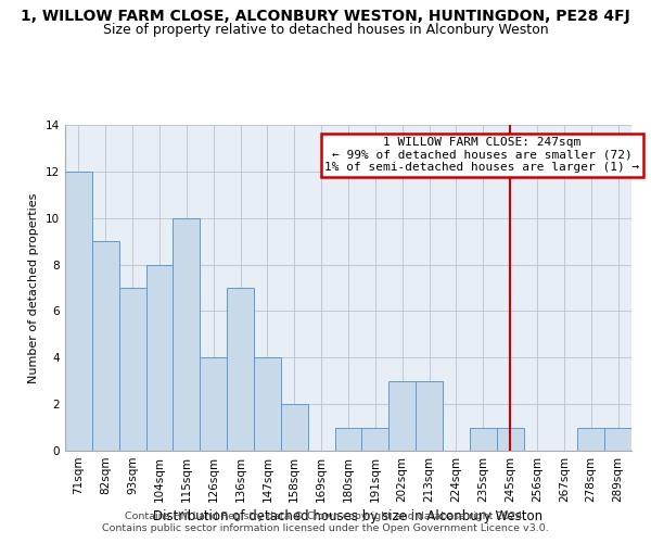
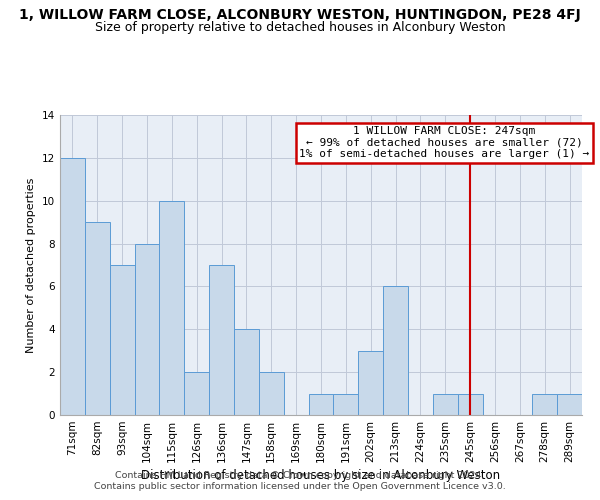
126sqm: 4 -> 2
213sqm: 3 -> 6
